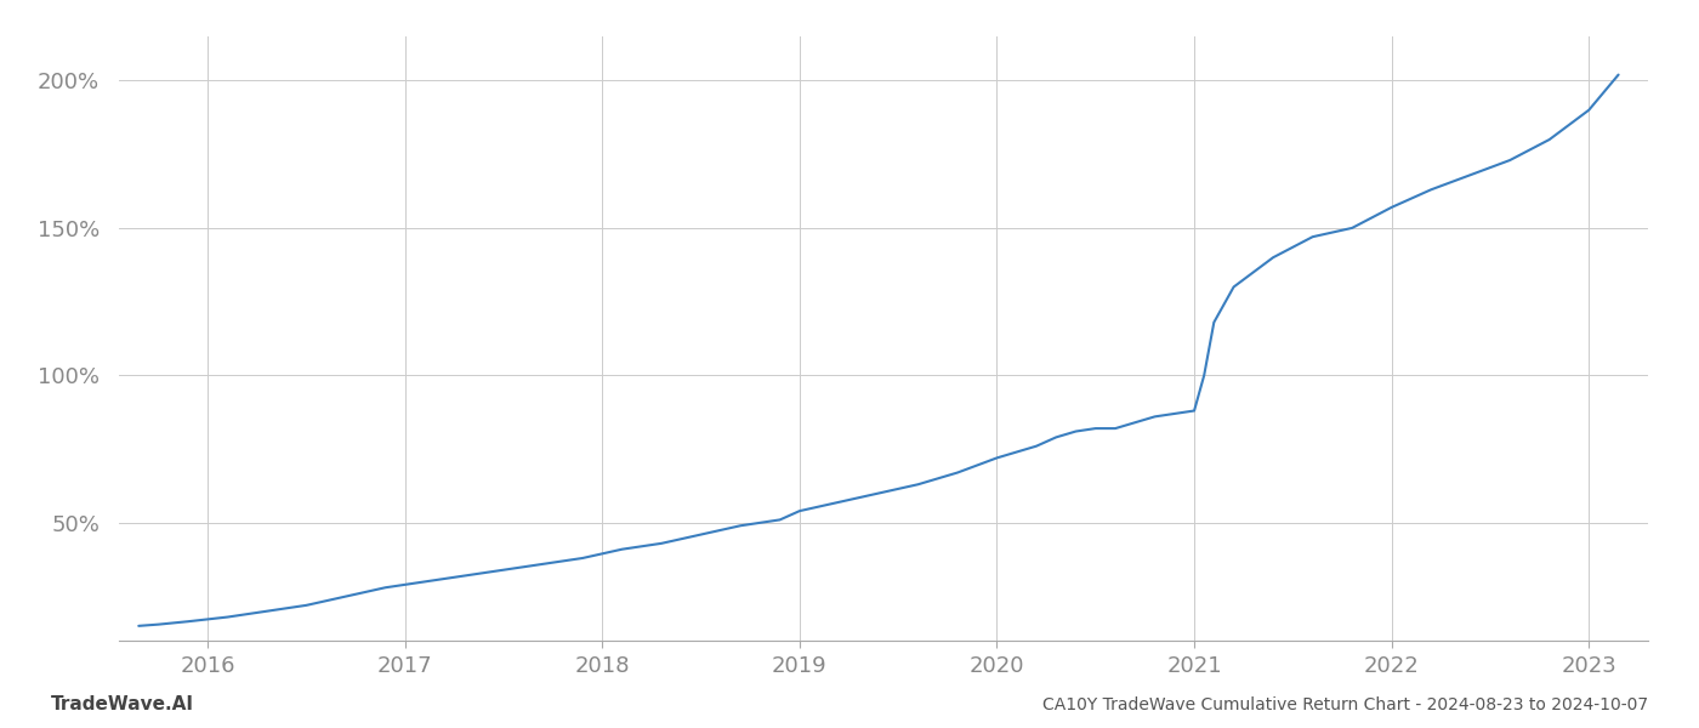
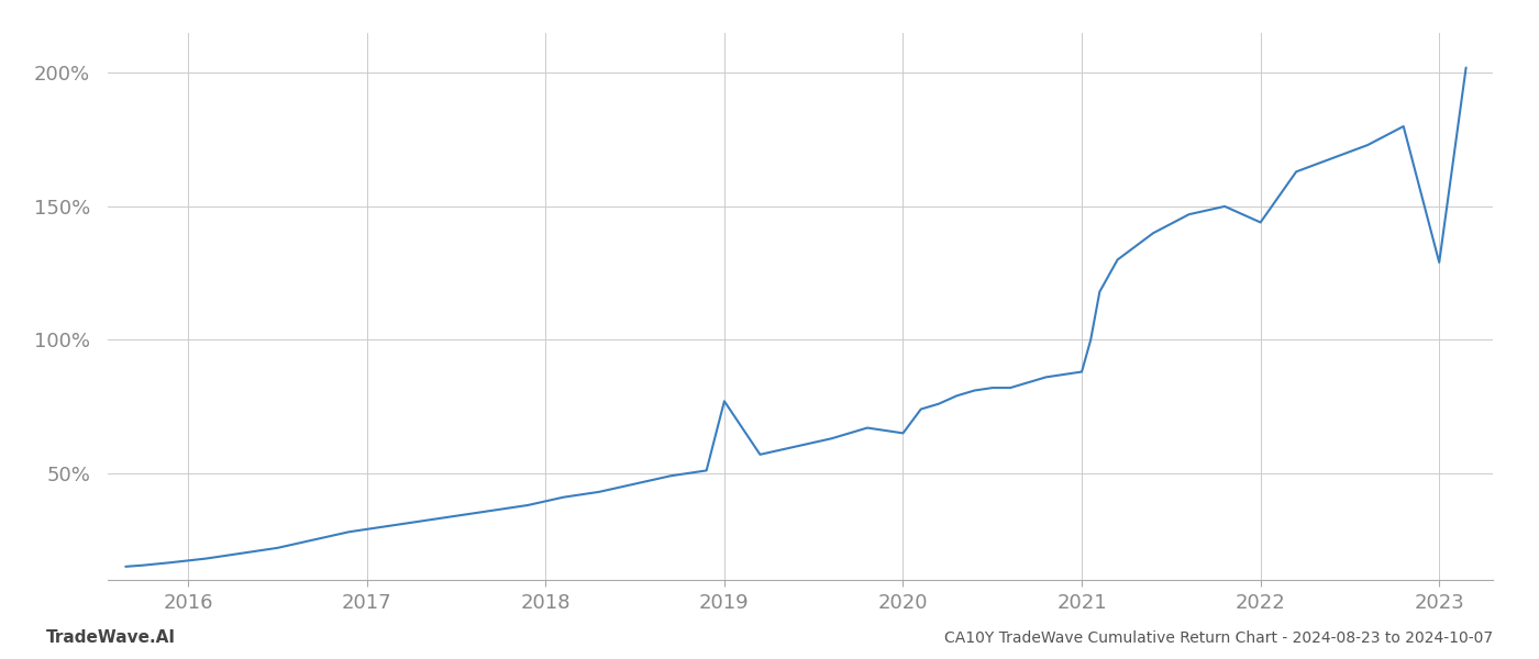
2019: 54.0% -> 77.0%
2020: 72.0% -> 65.0%
2022: 157.0% -> 144.0%
2023: 190.0% -> 129.0%
